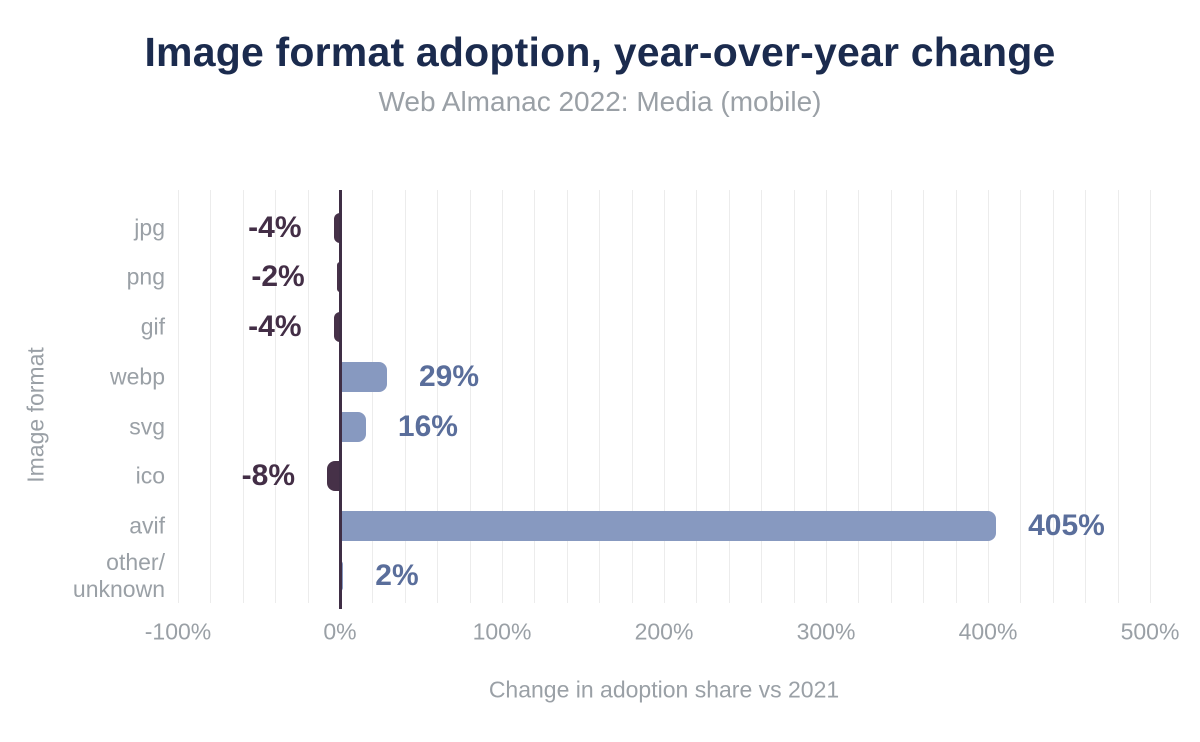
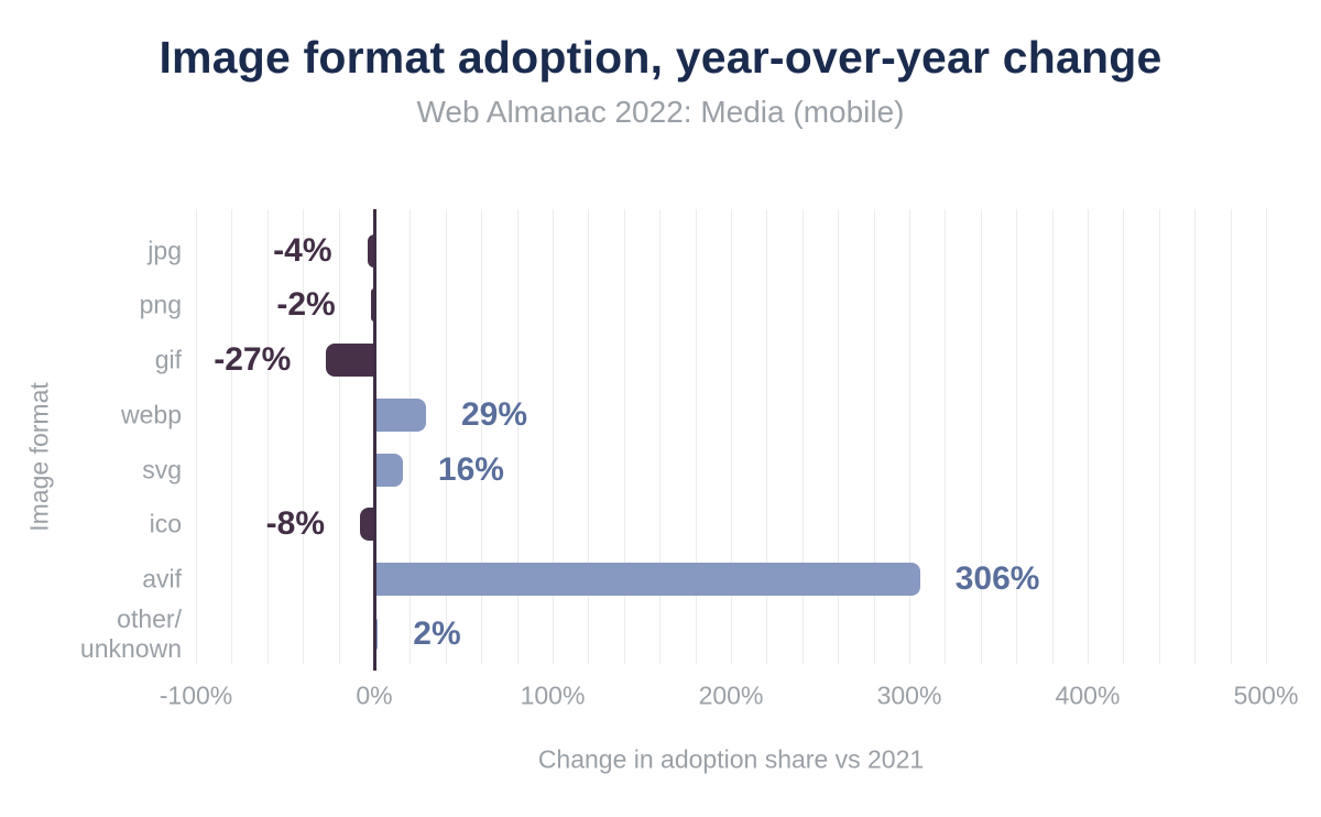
gif: -4% -> -27%
avif: 405% -> 306%
